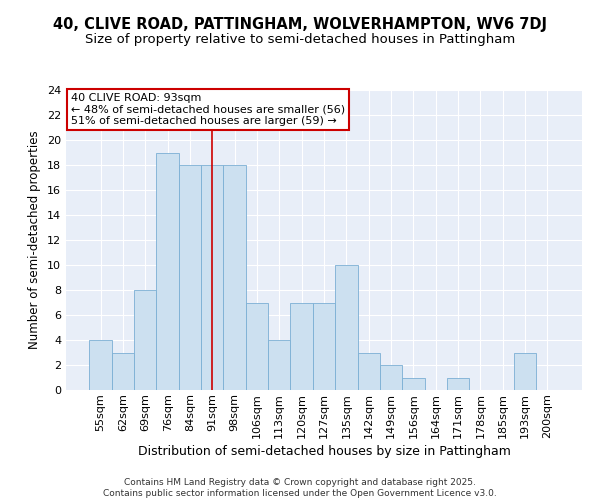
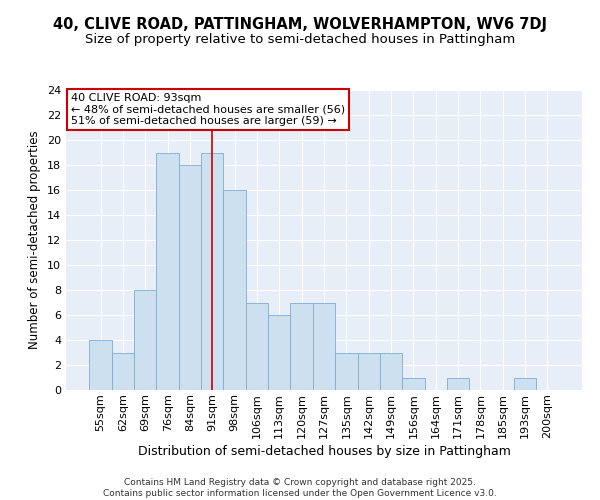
91sqm: 18 -> 19
98sqm: 18 -> 16
113sqm: 4 -> 6
135sqm: 10 -> 3
149sqm: 2 -> 3
193sqm: 3 -> 1
